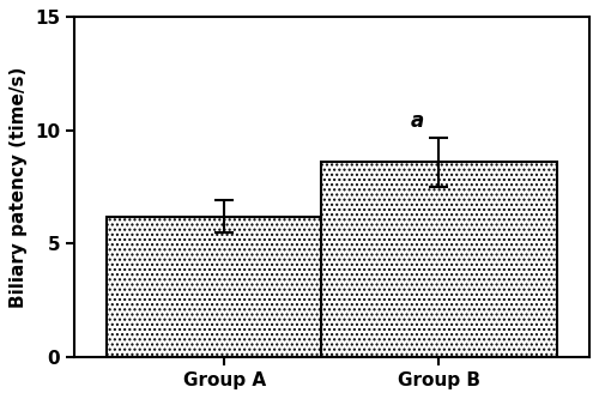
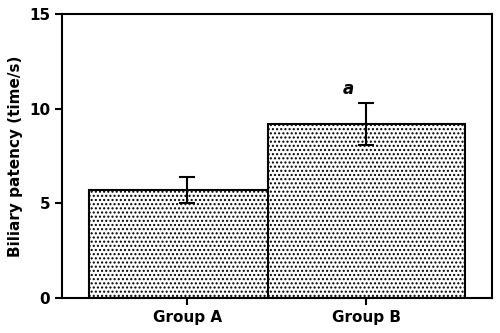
Group A: 6.2 -> 5.7
Group B: 8.6 -> 9.2
